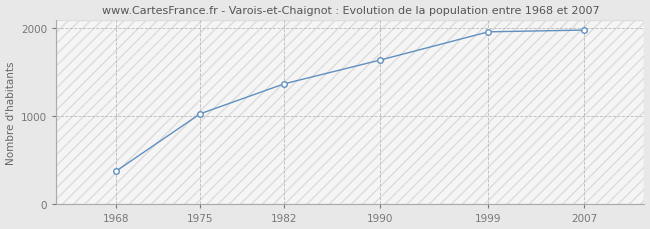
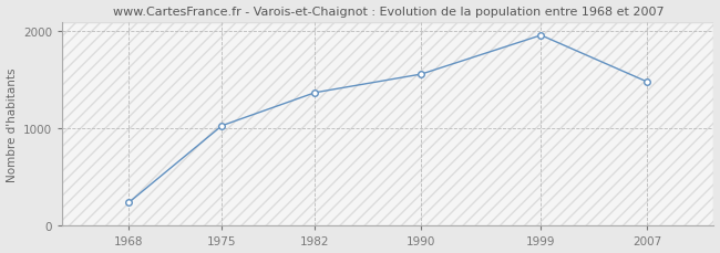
1968: 380 -> 240
1990: 1640 -> 1560
2007: 1980 -> 1480
